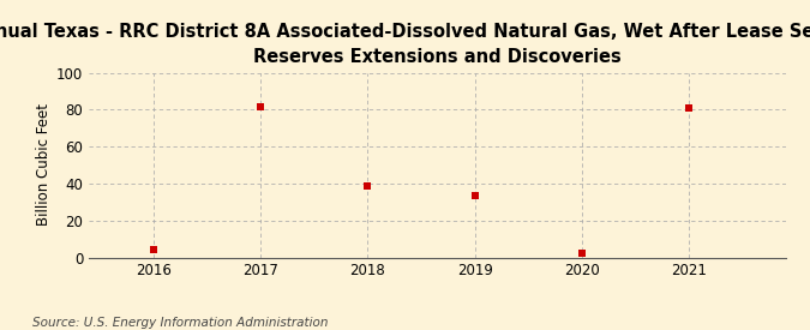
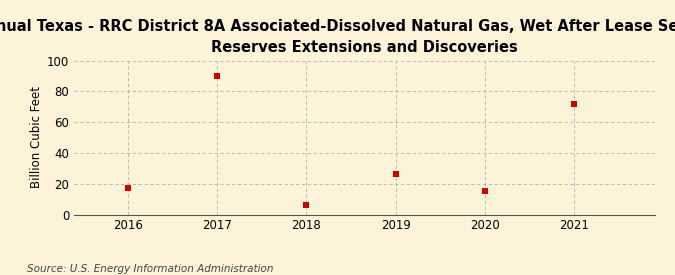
2016: 4 -> 17
2017: 82 -> 90
2018: 38 -> 6
2019: 34 -> 26
2020: 2 -> 15
2021: 81 -> 72
